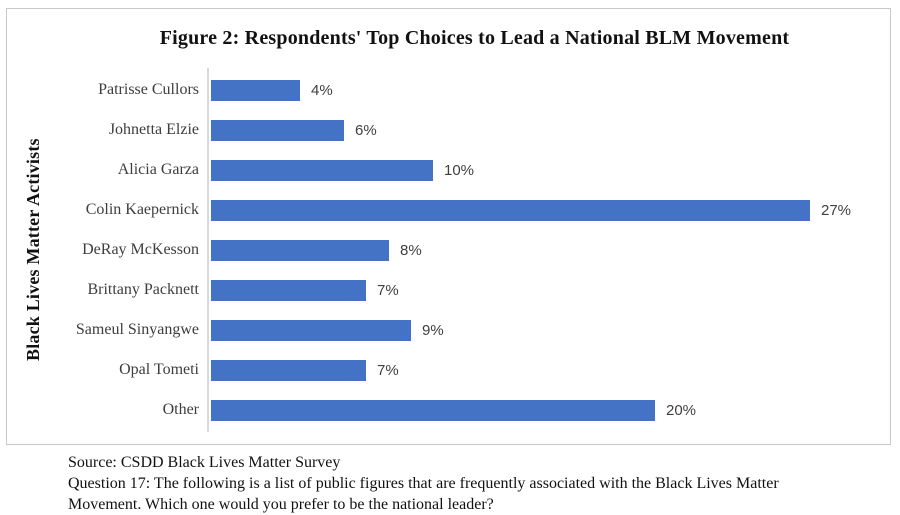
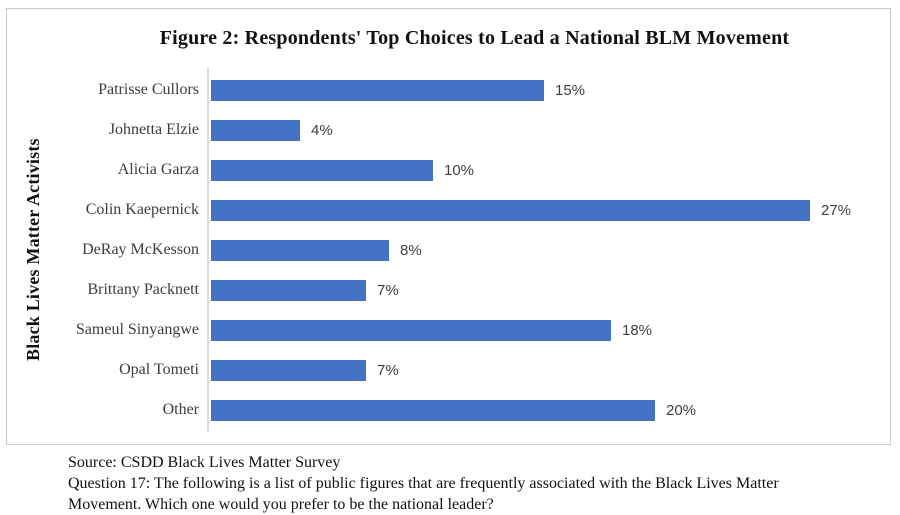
Patrisse Cullors: 4% -> 15%
Johnetta Elzie: 6% -> 4%
Sameul Sinyangwe: 9% -> 18%
